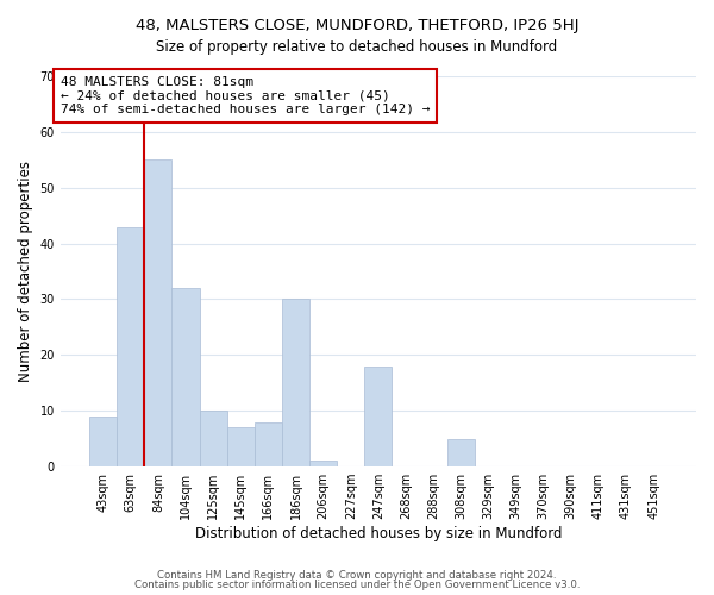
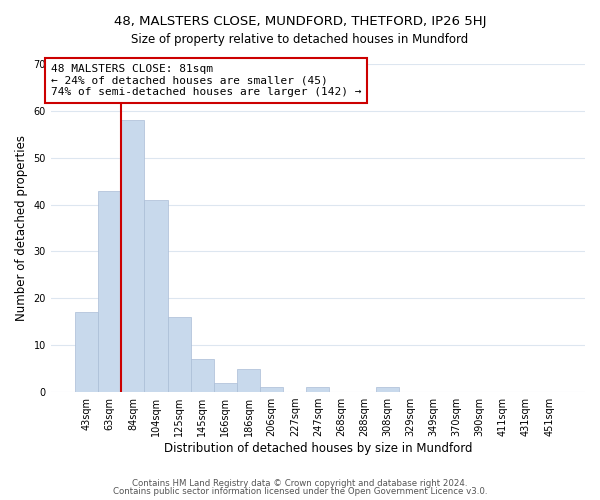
43sqm: 9 -> 17
84sqm: 55 -> 58
104sqm: 32 -> 41
125sqm: 10 -> 16
166sqm: 8 -> 2
186sqm: 30 -> 5
247sqm: 18 -> 1
308sqm: 5 -> 1
